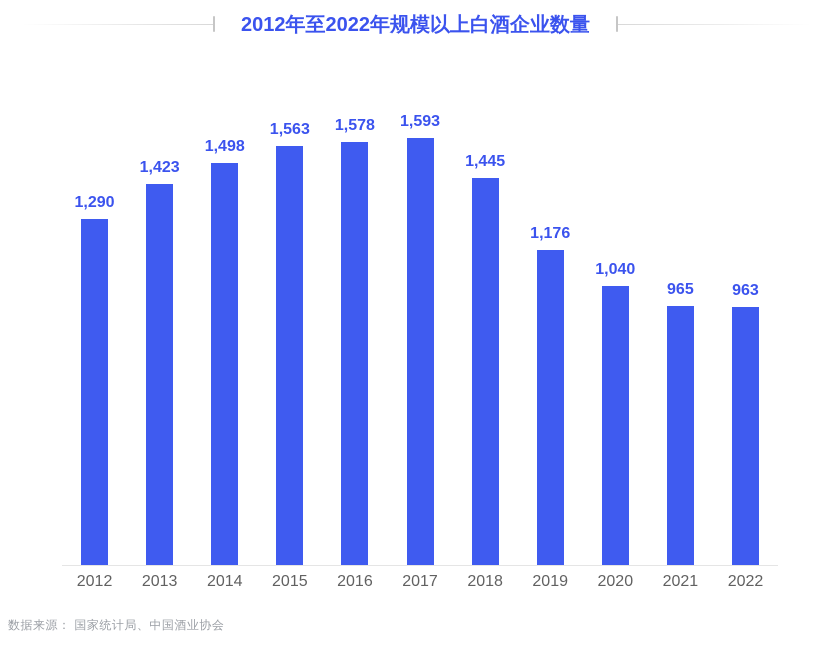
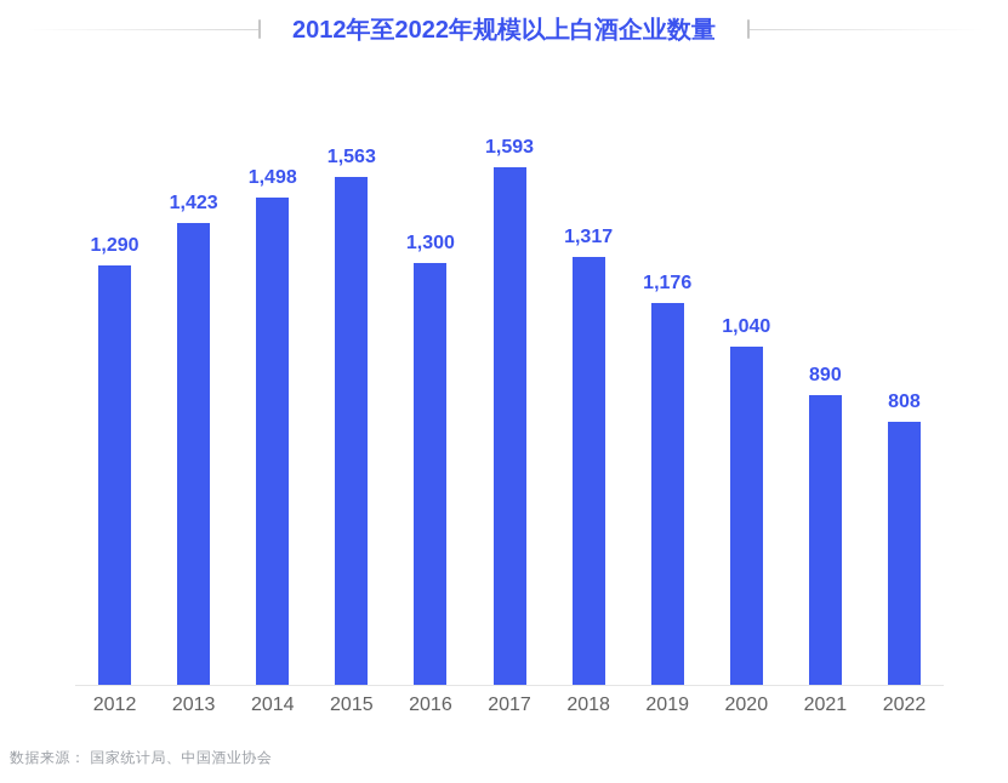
2016: 1,578 -> 1,300
2018: 1,445 -> 1,317
2021: 965 -> 890
2022: 963 -> 808
